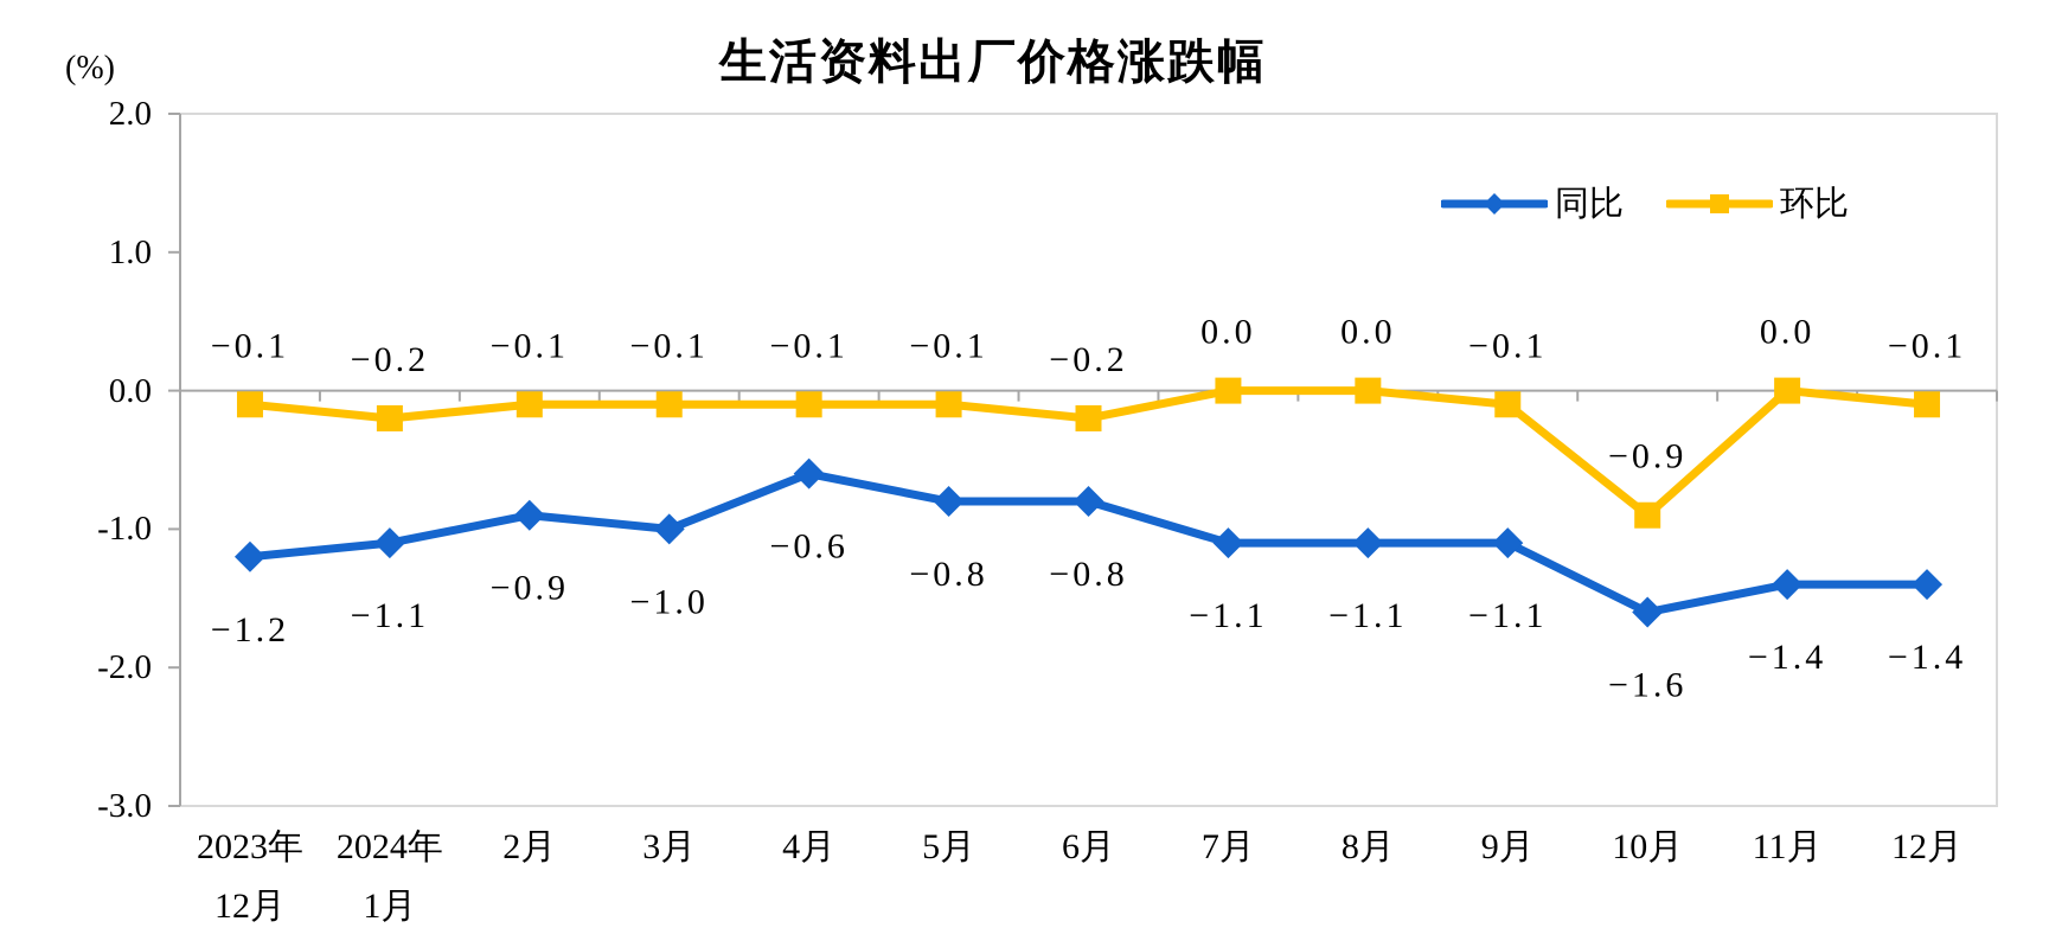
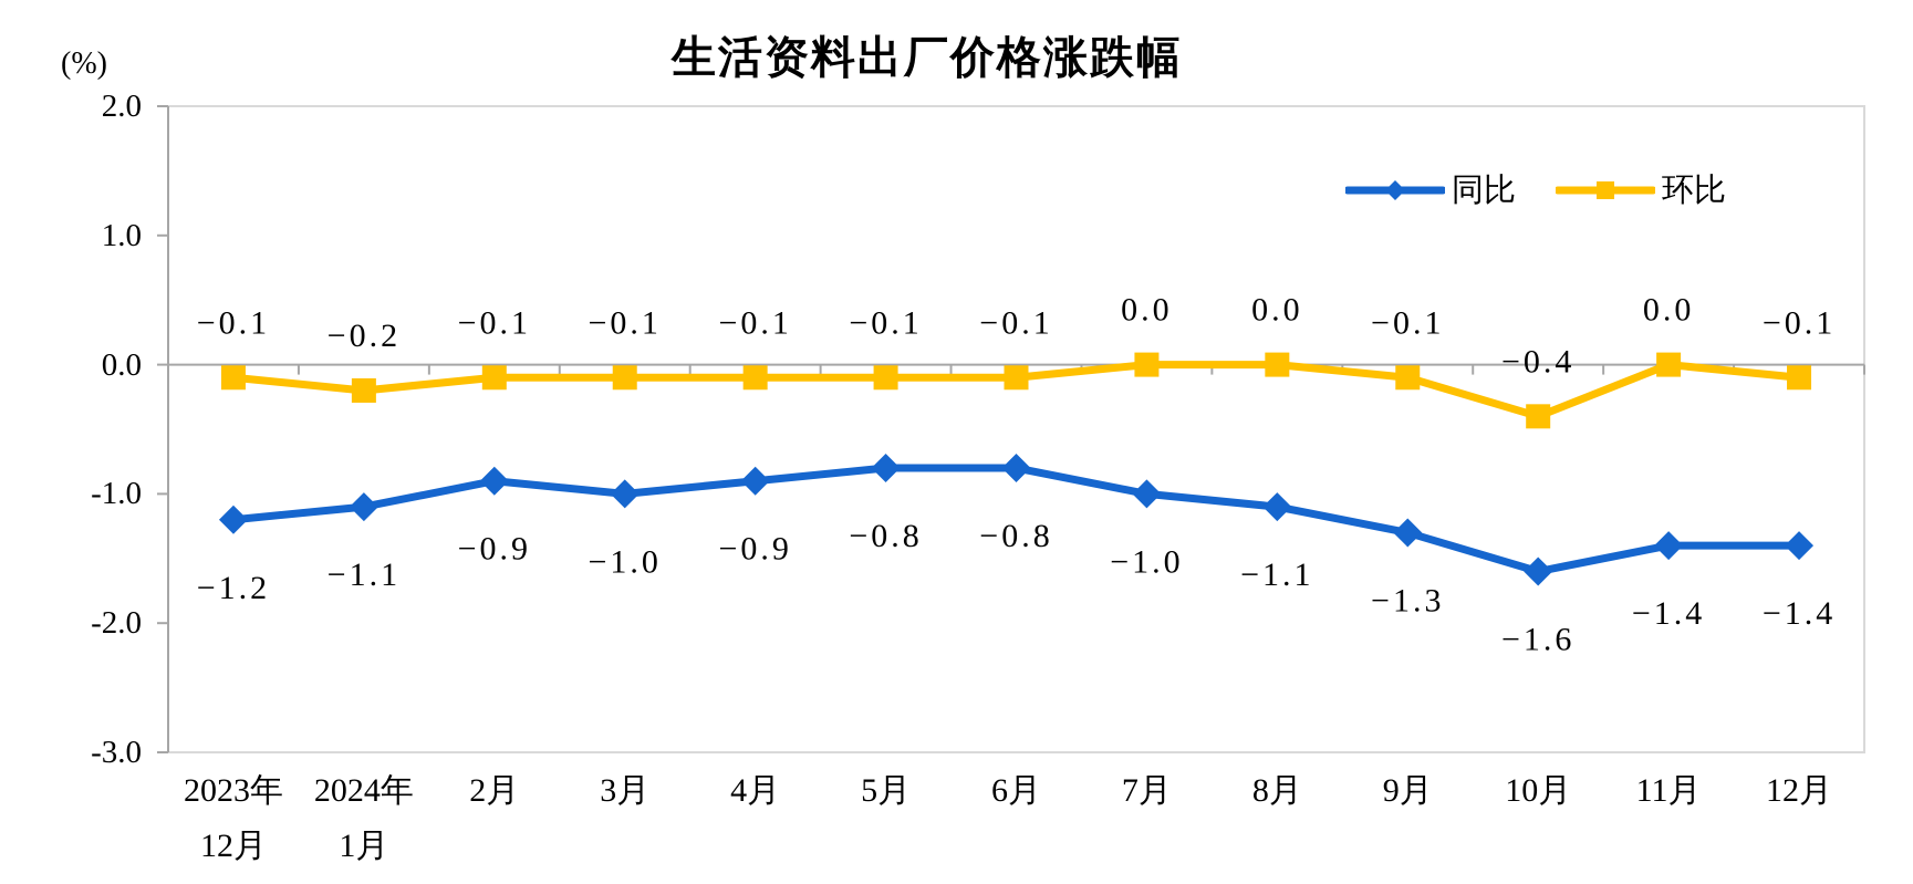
同比/4月: −0.6 -> −0.9
环比/6月: −0.2 -> −0.1
同比/7月: −1.1 -> −1.0
同比/9月: −1.1 -> −1.3
环比/10月: −0.9 -> −0.4
